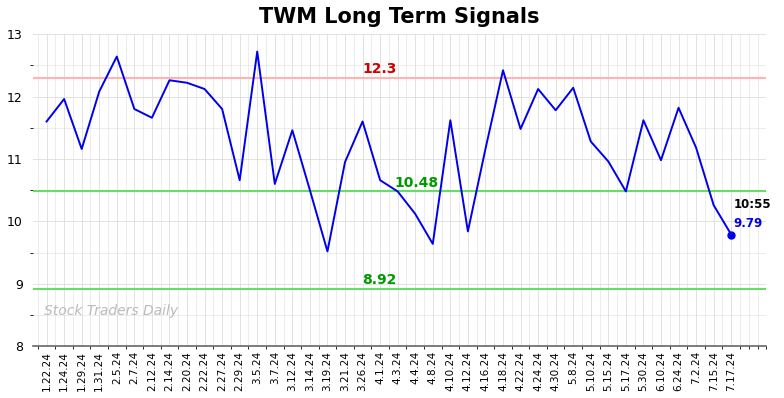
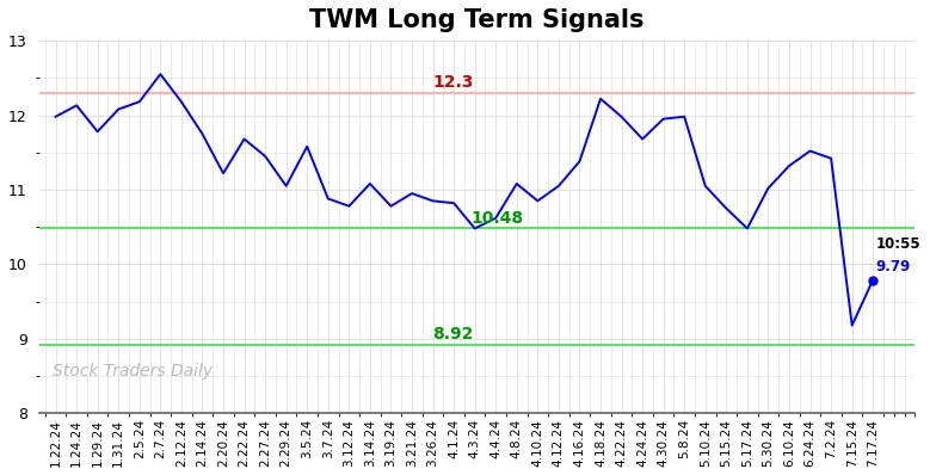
1.22.24: 11.60 -> 11.98
1.24.24: 11.96 -> 12.13
1.29.24: 11.16 -> 11.78
2.5.24: 12.64 -> 12.18
2.7.24: 11.80 -> 12.55
2.12.24: 11.66 -> 12.18
2.14.24: 12.26 -> 11.75
2.20.24: 12.22 -> 11.22
2.22.24: 12.12 -> 11.68
2.27.24: 11.80 -> 11.45
2.29.24: 10.66 -> 11.05
3.5.24: 12.72 -> 11.58
3.7.24: 10.60 -> 10.88
3.12.24: 11.46 -> 10.78
3.14.24: 10.50 -> 11.08
3.19.24: 9.52 -> 10.78
3.26.24: 11.60 -> 10.85
4.1.24: 10.66 -> 10.82
4.4.24: 10.12 -> 10.62
4.8.24: 9.64 -> 11.08
4.10.24: 11.62 -> 10.85
4.12.24: 9.84 -> 11.05
4.16.24: 11.16 -> 11.38
4.18.24: 12.42 -> 12.22
4.22.24: 11.48 -> 11.98
4.24.24: 12.12 -> 11.68
4.30.24: 11.78 -> 11.95
5.8.24: 12.14 -> 11.98
5.10.24: 11.28 -> 11.05
5.15.24: 10.96 -> 10.75
5.30.24: 11.62 -> 11.02
6.10.24: 10.98 -> 11.32
6.24.24: 11.82 -> 11.52
7.2.24: 11.18 -> 11.42
7.15.24: 10.26 -> 9.18
